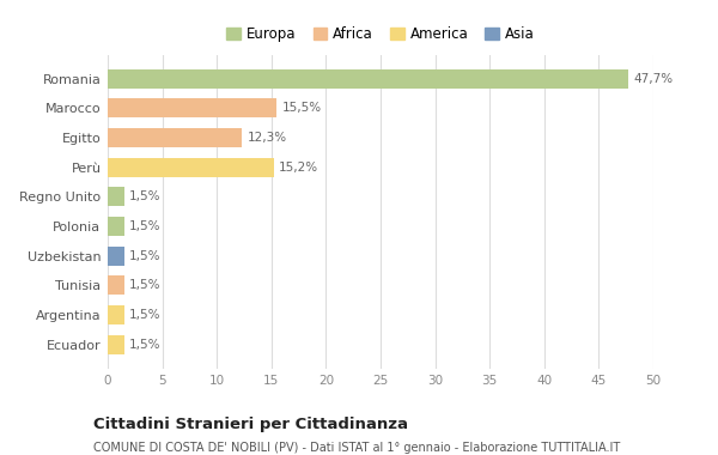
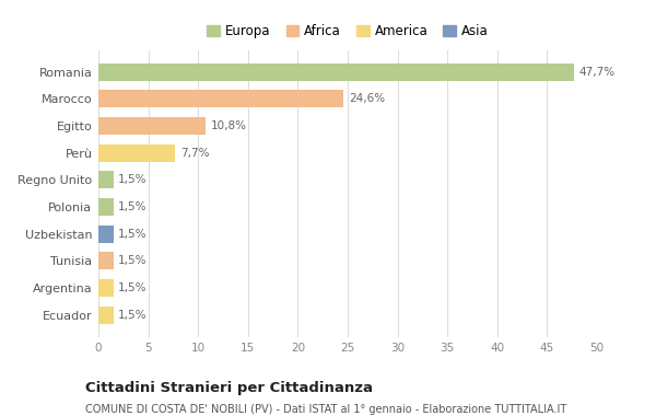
Marocco: 15,5% -> 24,6%
Egitto: 12,3% -> 10,8%
Perù: 15,2% -> 7,7%
